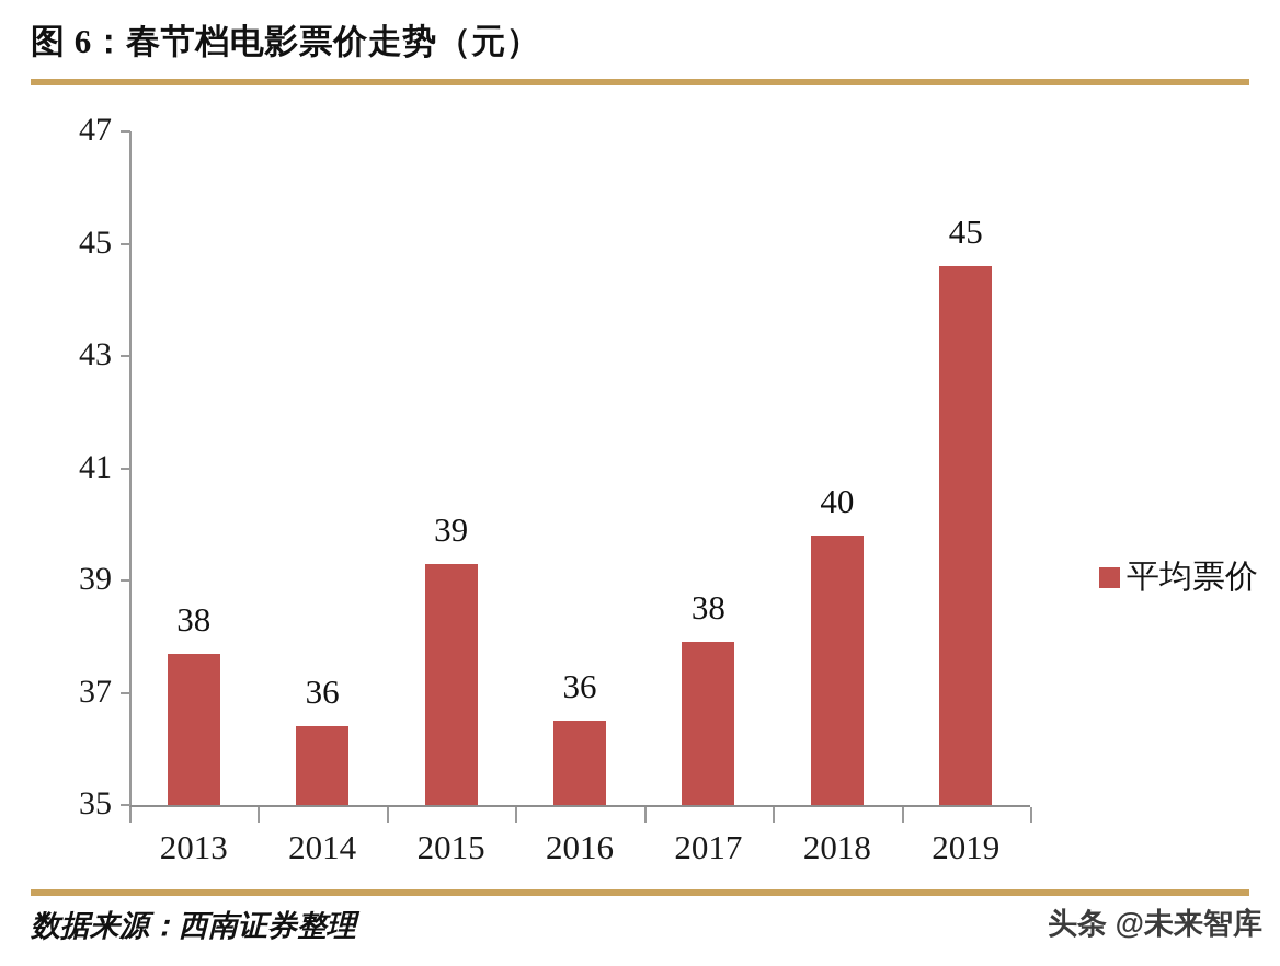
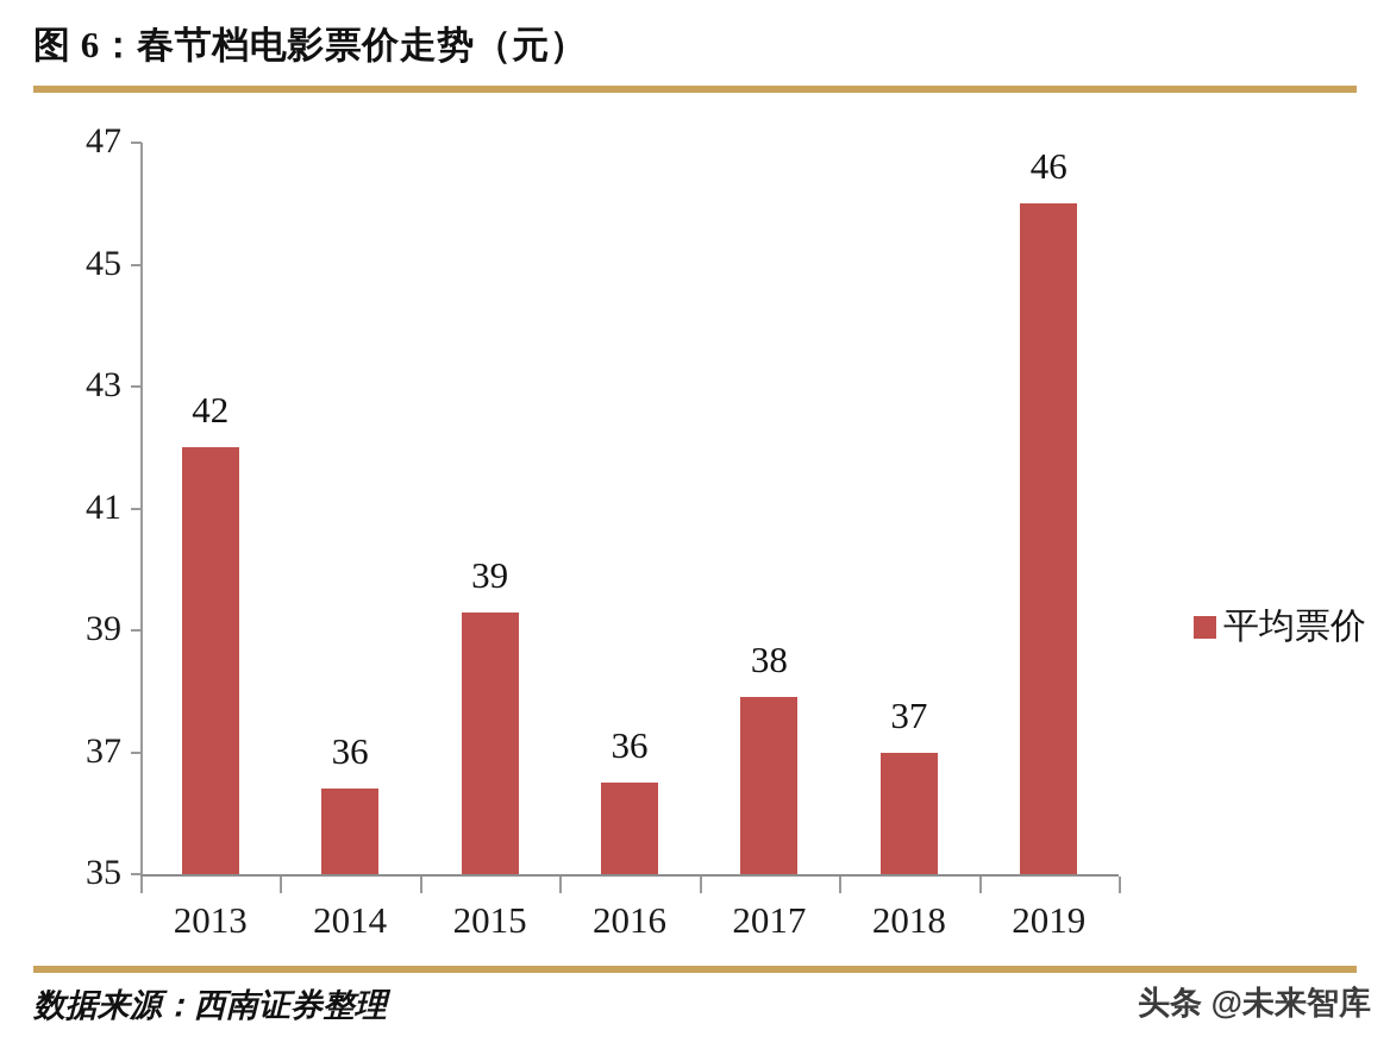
2013: 38 -> 42
2018: 40 -> 37
2019: 45 -> 46
